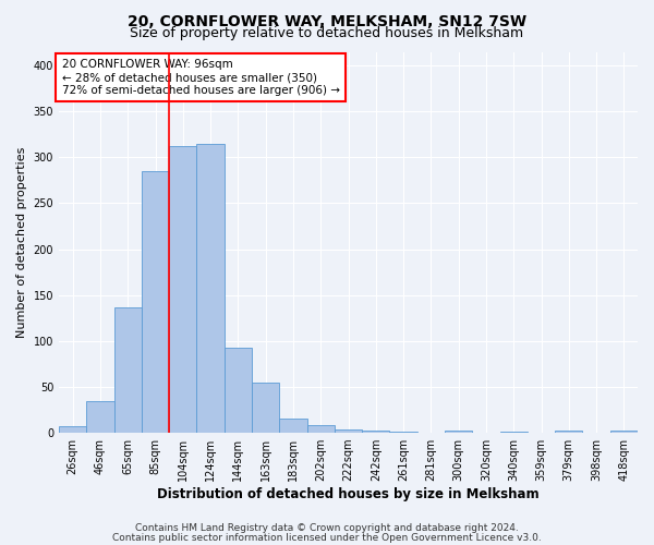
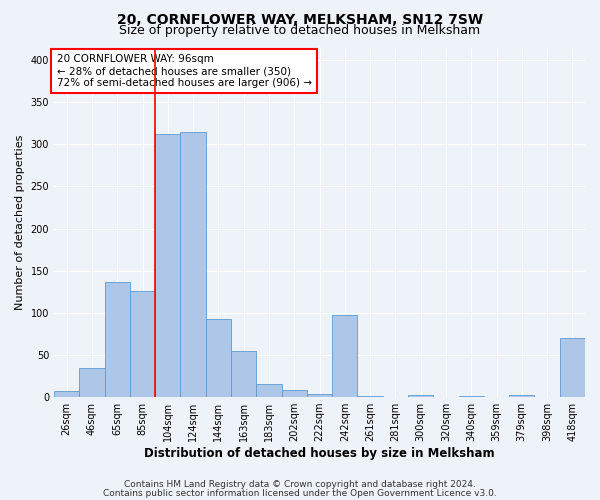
85sqm: 285 -> 126
242sqm: 2 -> 98
418sqm: 2 -> 70
